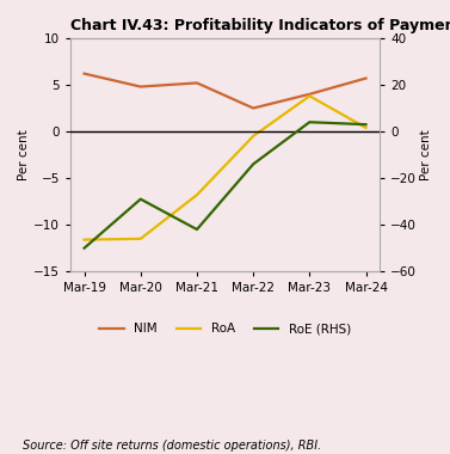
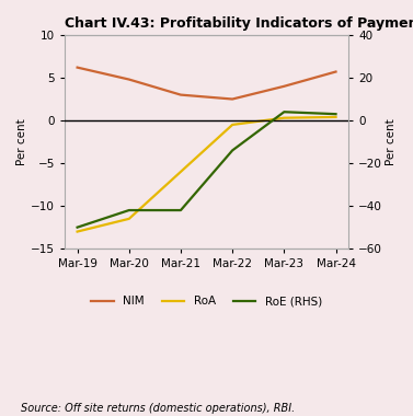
RoA/Mar-19: -11.6 -> -13.0
RoE (RHS)/Mar-20: -29 -> -42
NIM/Mar-21: 5.2 -> 3.0
RoA/Mar-21: -6.8 -> -6.0
RoA/Mar-23: 3.8 -> 0.3
